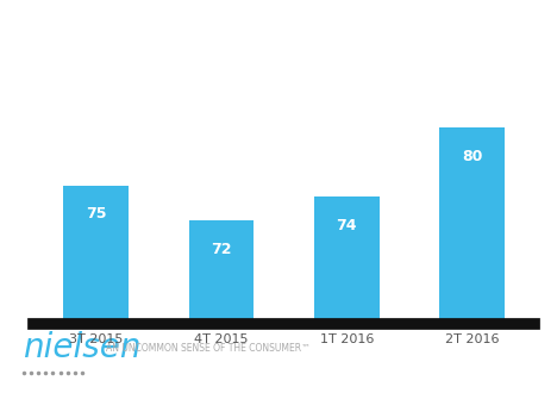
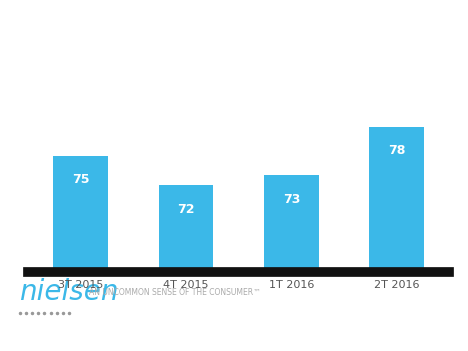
1T 2016: 74 -> 73
2T 2016: 80 -> 78
